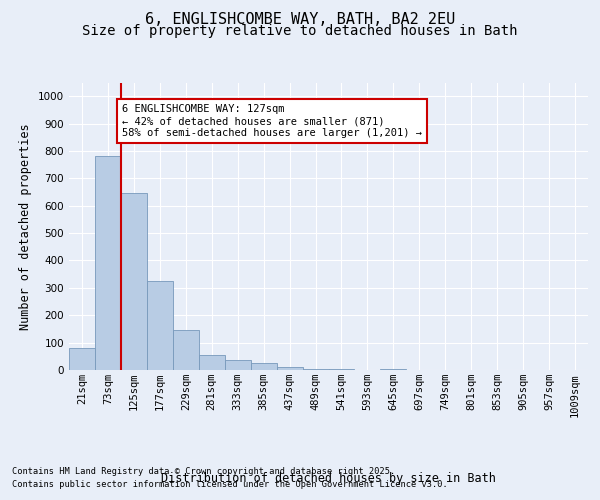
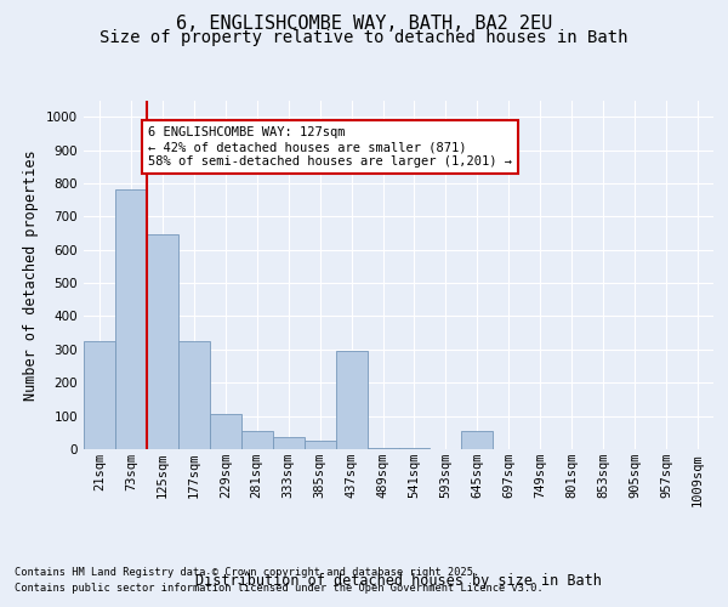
21sqm: 80 -> 325
229sqm: 145 -> 105
437sqm: 10 -> 295
645sqm: 5 -> 55
